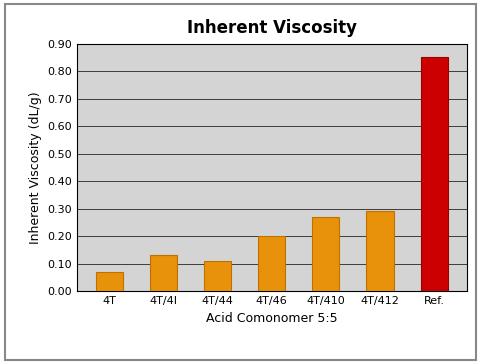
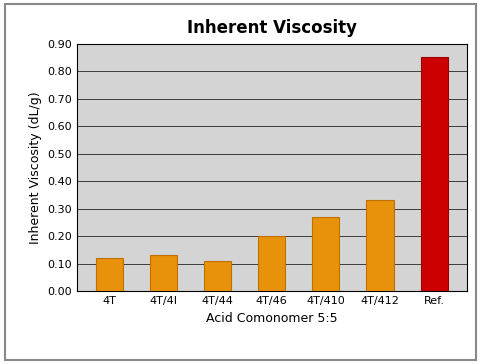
4T: 0.07 -> 0.12
4T/412: 0.29 -> 0.33
